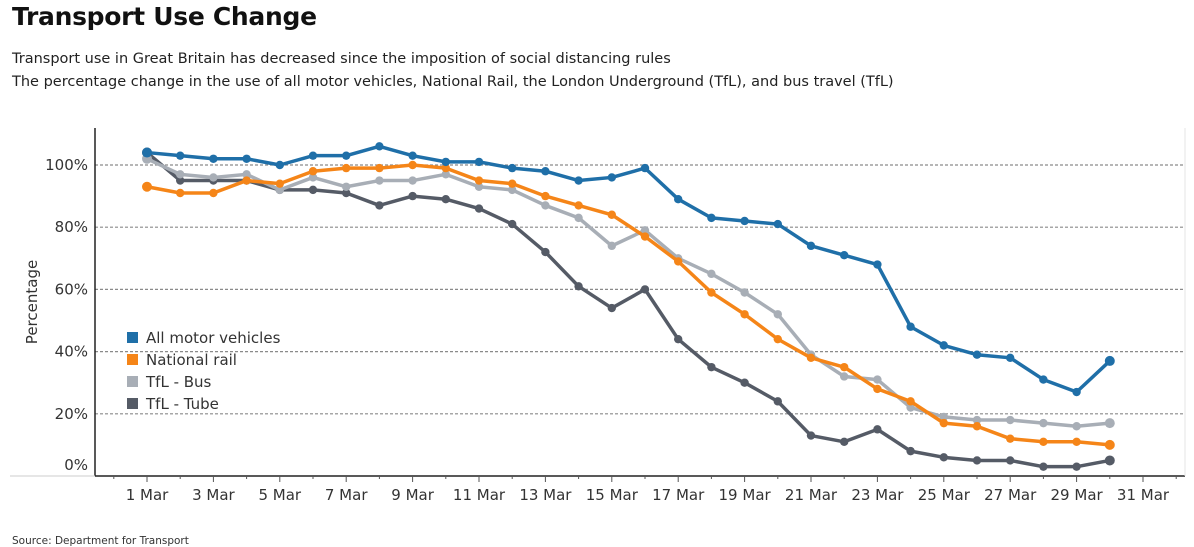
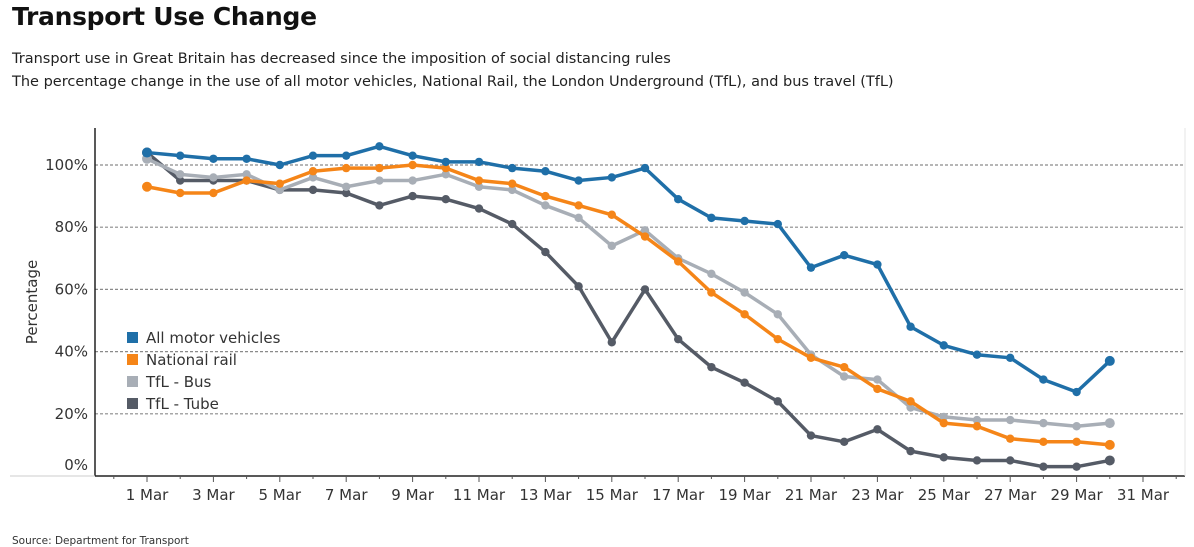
TfL - Tube/15 Mar: 54% -> 43%
All motor vehicles/21 Mar: 74% -> 67%
